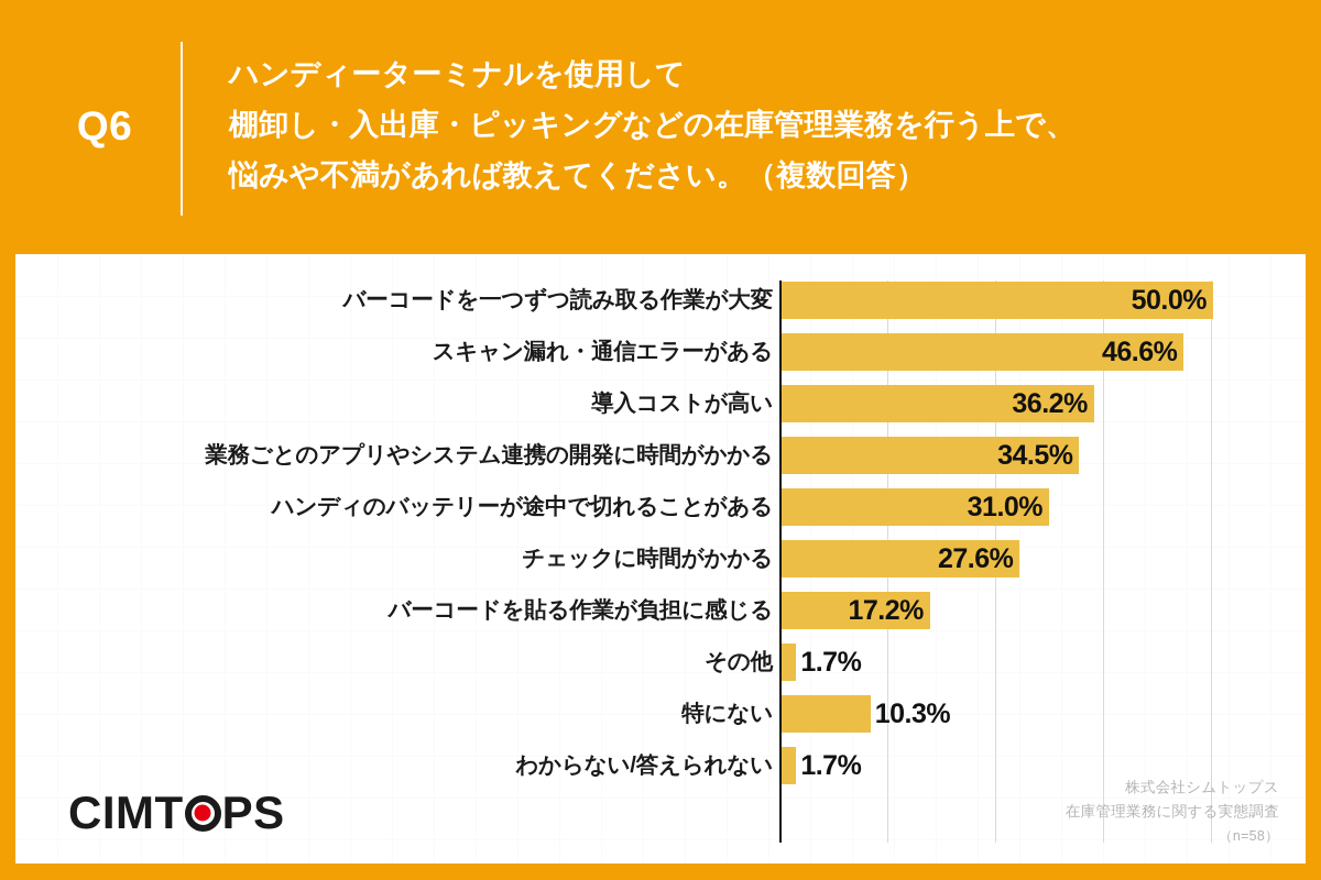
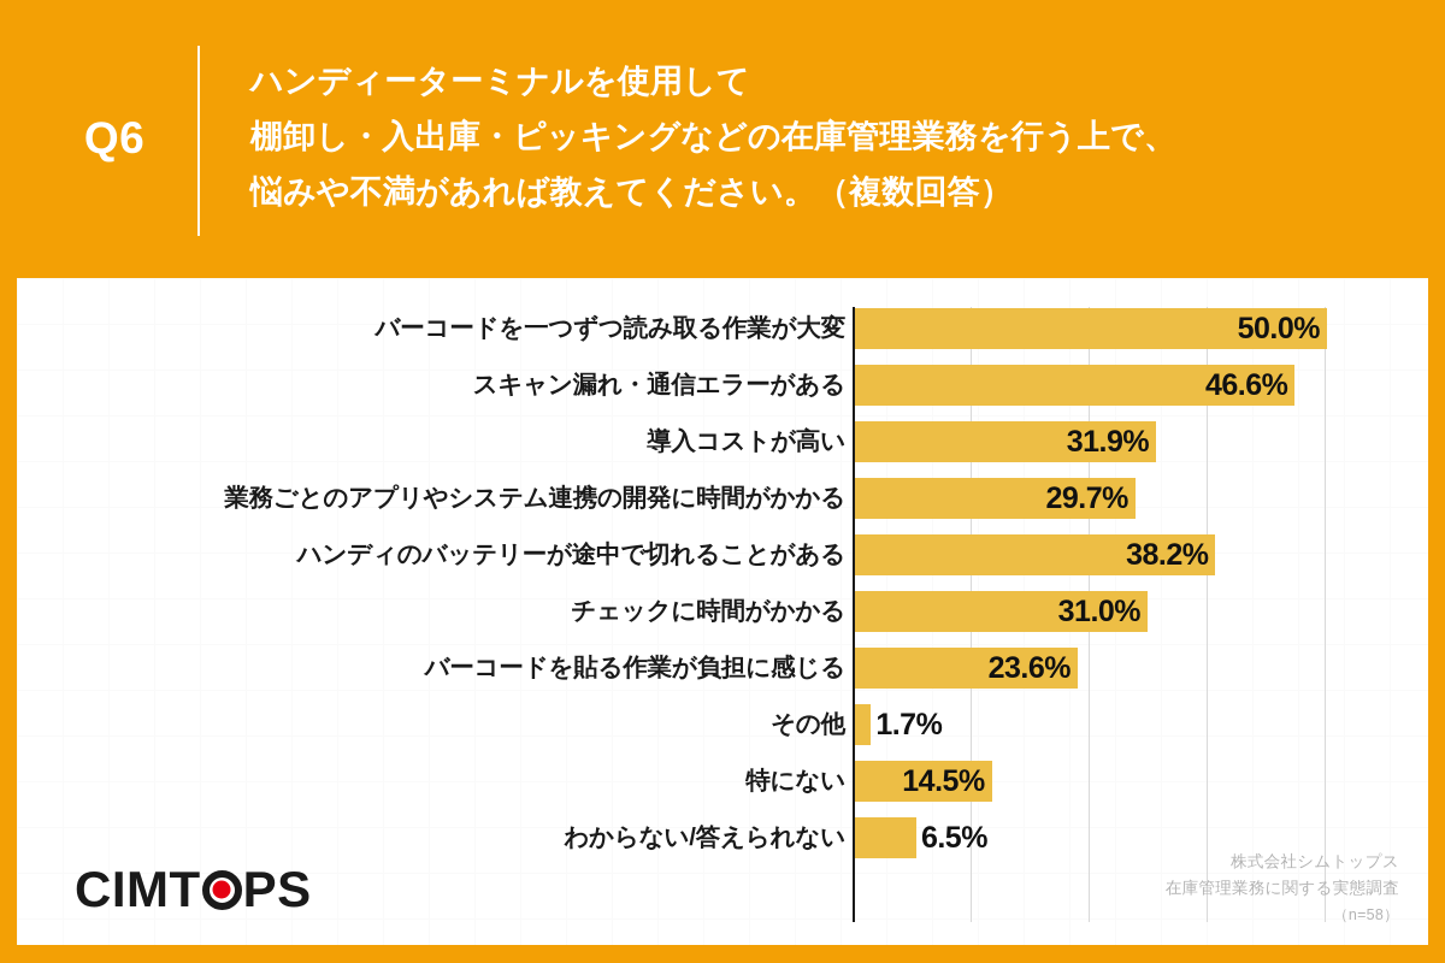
導入コストが高い: 36.2% -> 31.9%
業務ごとのアプリやシステム連携の開発に時間がかかる: 34.5% -> 29.7%
ハンディのバッテリーが途中で切れることがある: 31.0% -> 38.2%
チェックに時間がかかる: 27.6% -> 31.0%
バーコードを貼る作業が負担に感じる: 17.2% -> 23.6%
特にない: 10.3% -> 14.5%
わからない/答えられない: 1.7% -> 6.5%
